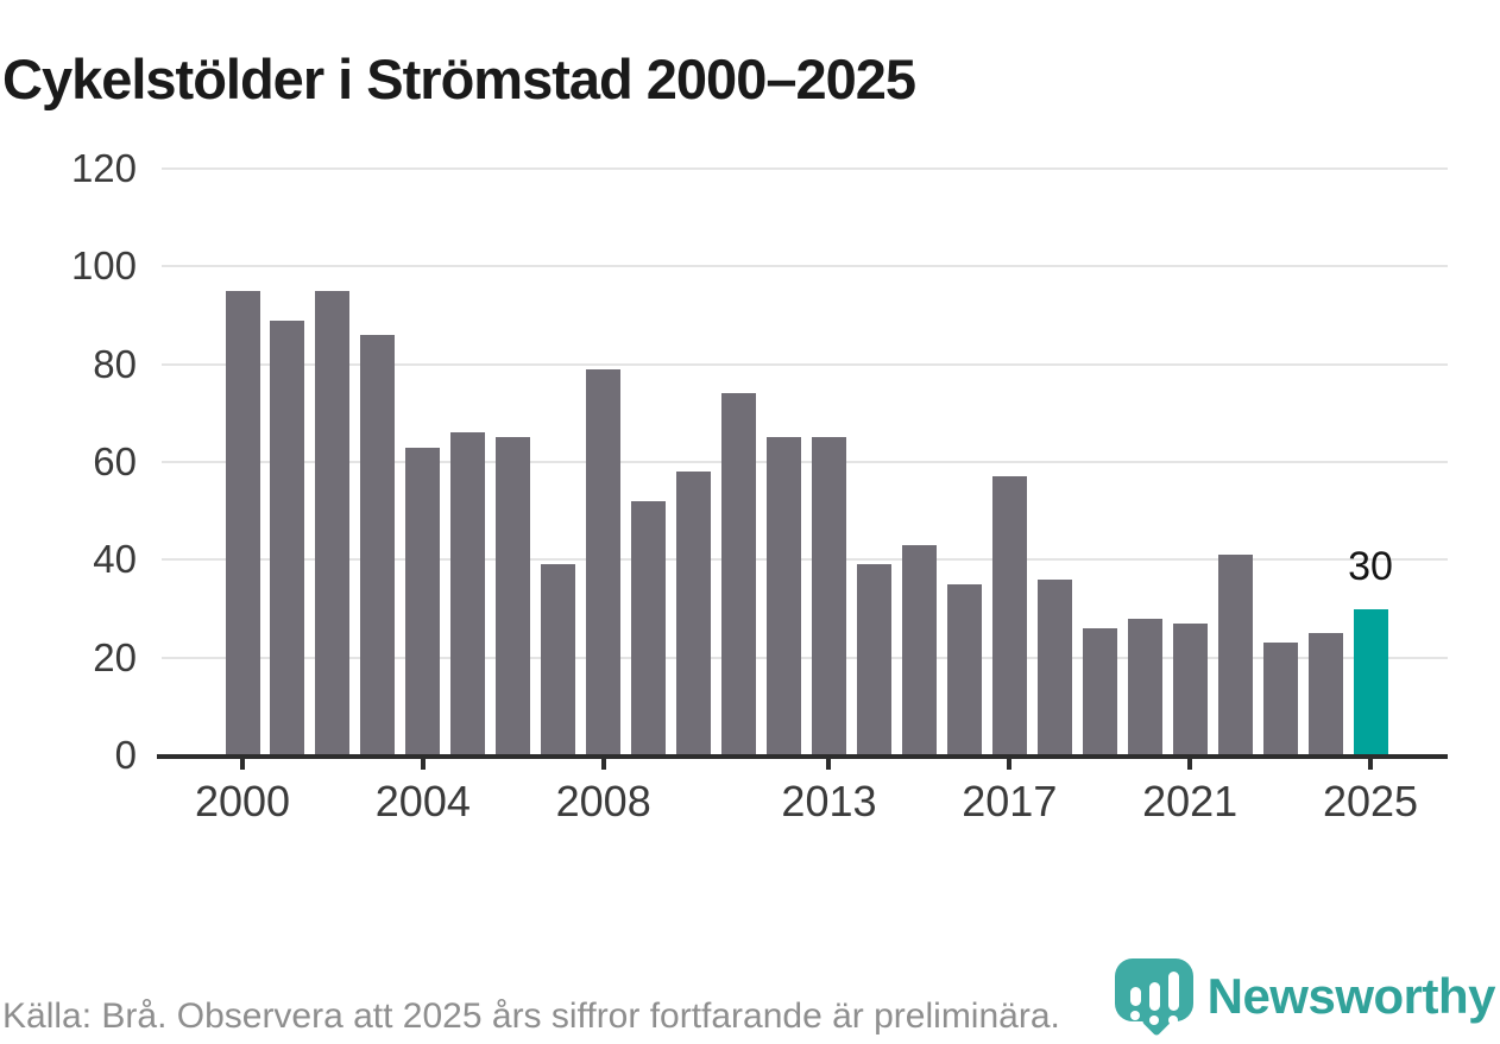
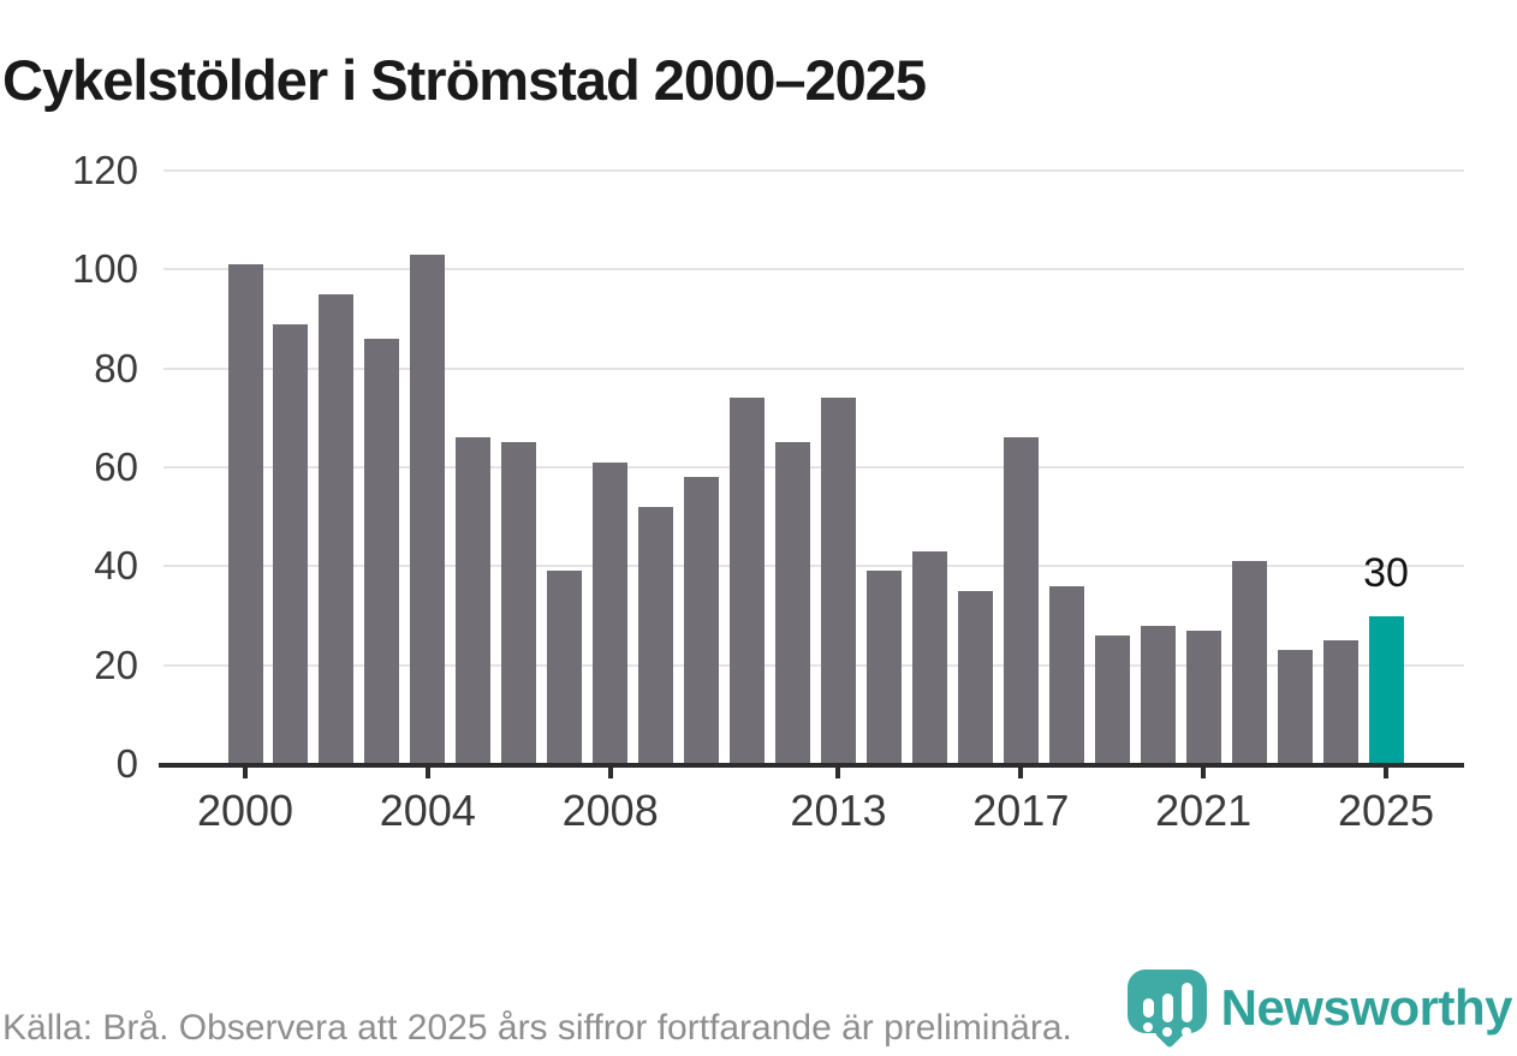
2000: 95 -> 101
2004: 63 -> 103
2008: 79 -> 61
2013: 65 -> 74
2017: 57 -> 66
